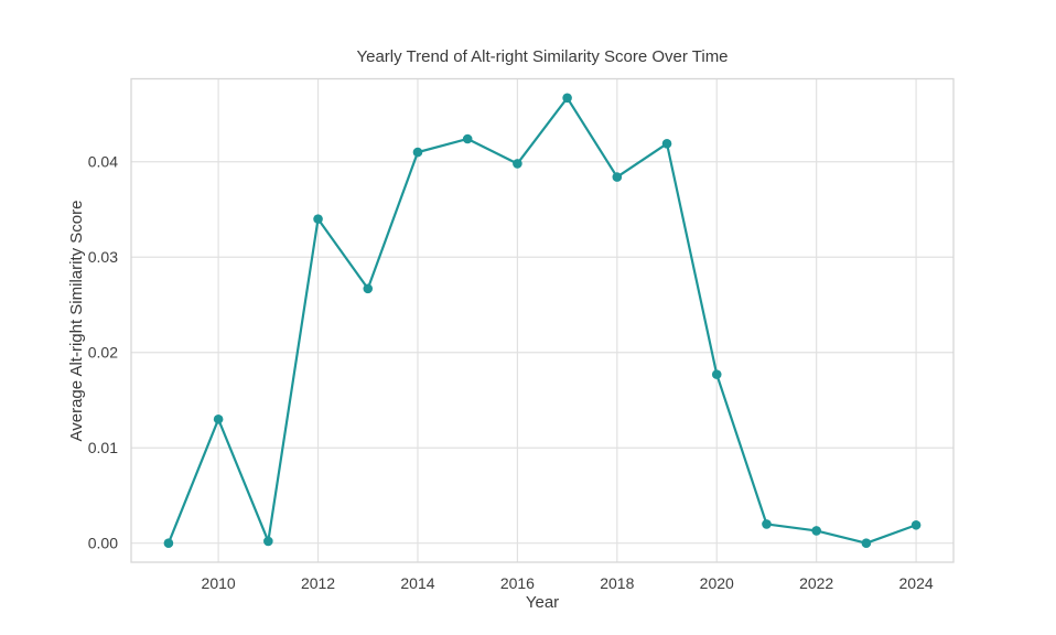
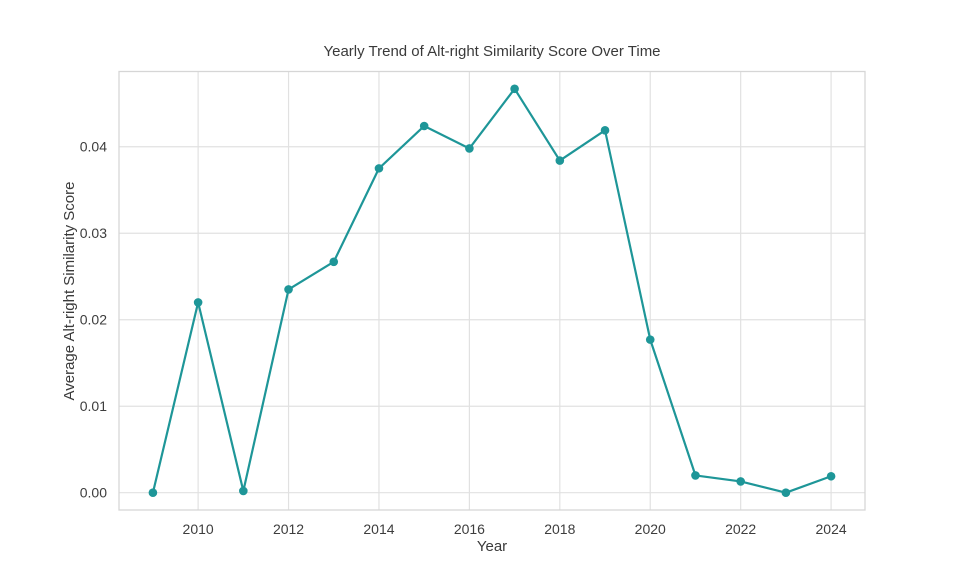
2010: 0.013 -> 0.022
2012: 0.034 -> 0.024
2014: 0.041 -> 0.037
